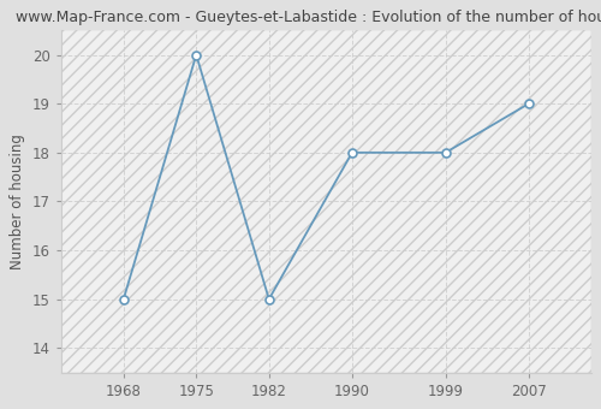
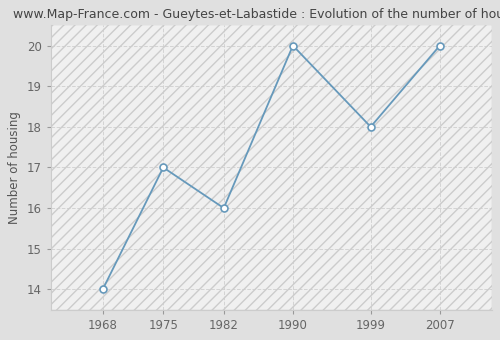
1968: 15 -> 14
1975: 20 -> 17
1982: 15 -> 16
1990: 18 -> 20
2007: 19 -> 20
